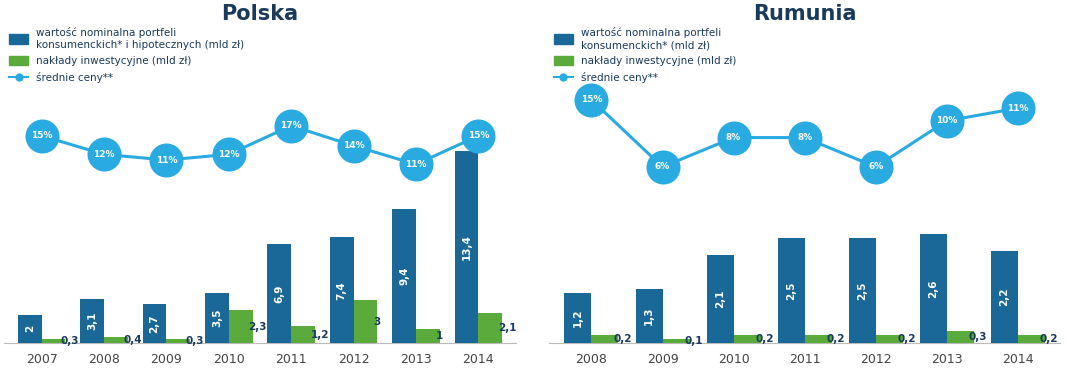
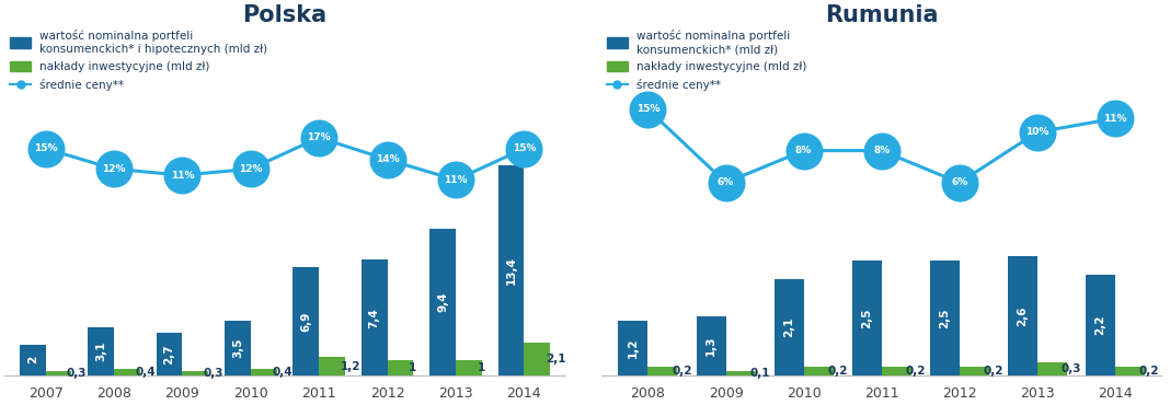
Polska/nakłady inwestycyjne (mld zł)/2010: 2,3 -> 0,4
Polska/nakłady inwestycyjne (mld zł)/2012: 3 -> 1
